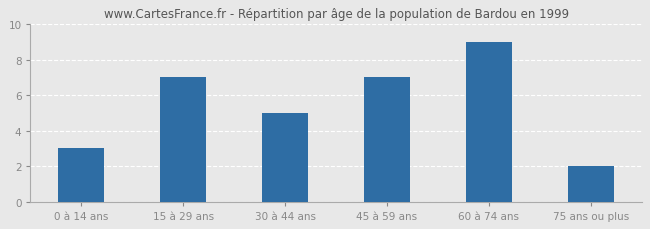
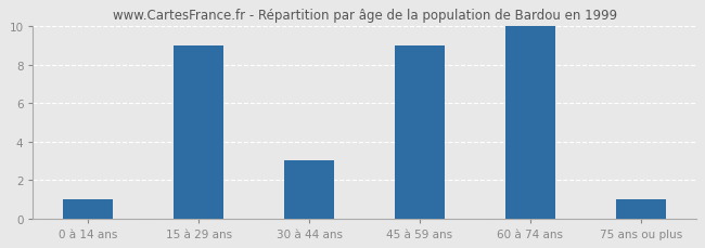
0 à 14 ans: 3 -> 1
15 à 29 ans: 7 -> 9
30 à 44 ans: 5 -> 3
45 à 59 ans: 7 -> 9
60 à 74 ans: 9 -> 10
75 ans ou plus: 2 -> 1
